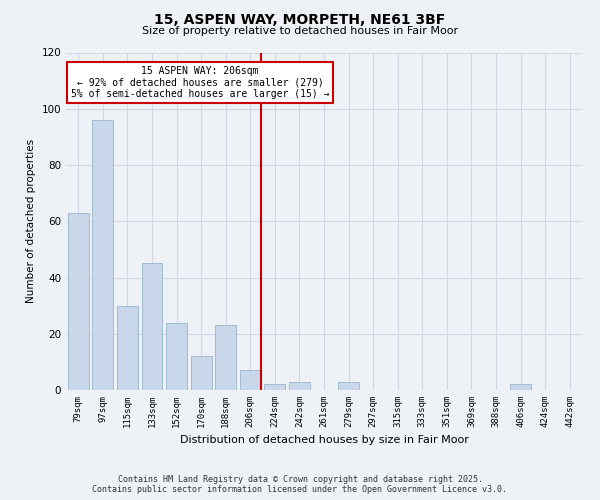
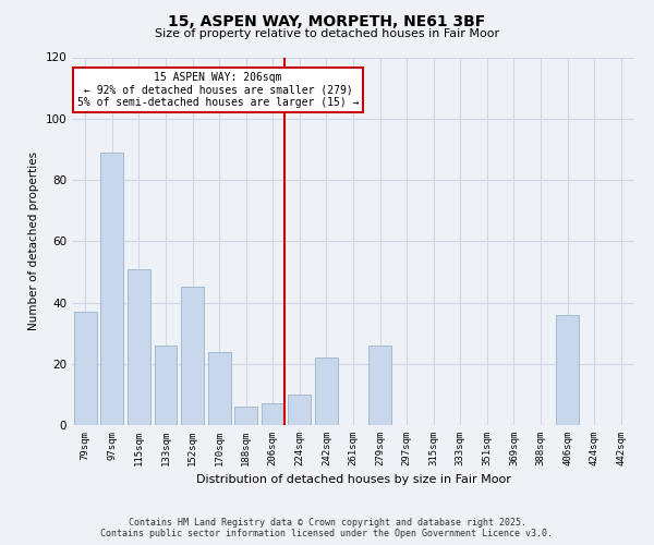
79sqm: 63 -> 37
97sqm: 96 -> 89
115sqm: 30 -> 51
133sqm: 45 -> 26
152sqm: 24 -> 45
170sqm: 12 -> 24
188sqm: 23 -> 6
224sqm: 2 -> 10
242sqm: 3 -> 22
279sqm: 3 -> 26
406sqm: 2 -> 36
